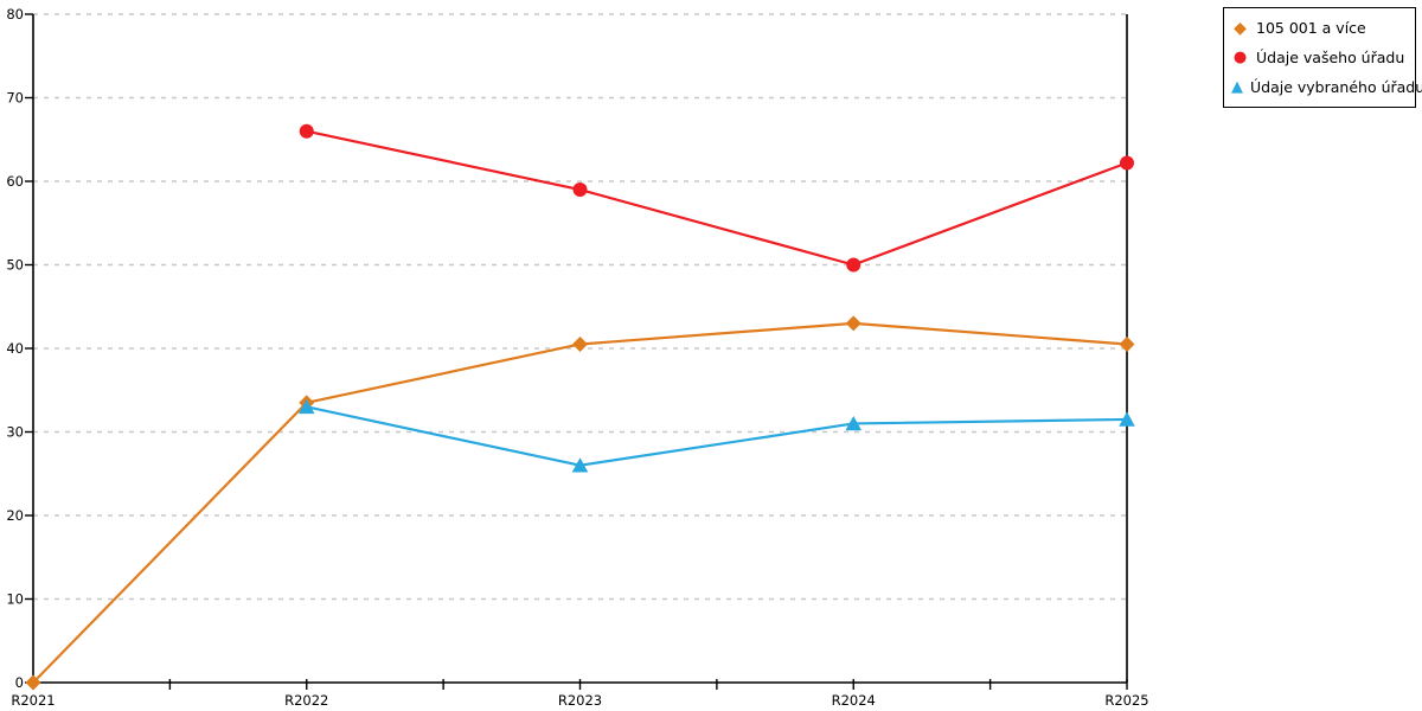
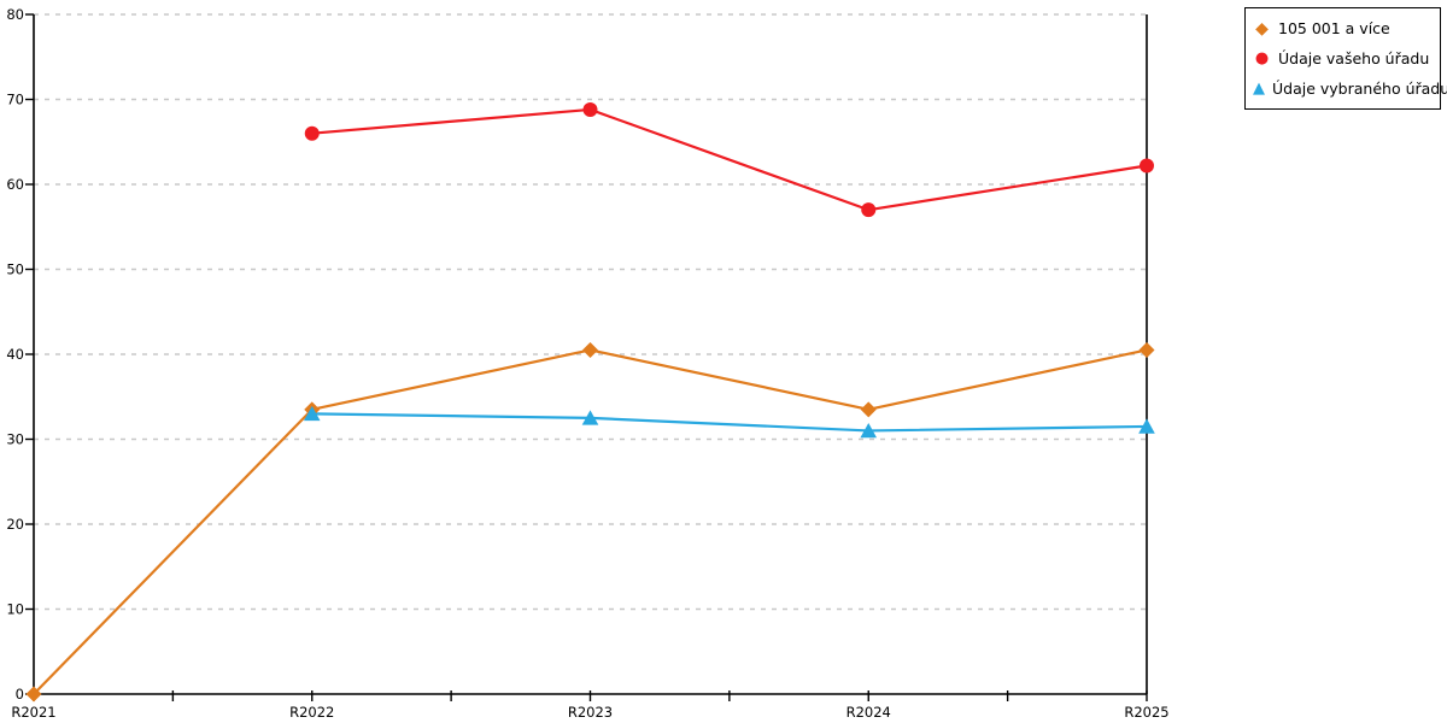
Údaje vašeho úřadu/R2023: 59 -> 69
Údaje vybraného úřadu/R2023: 26 -> 32
105 001 a více/R2024: 43 -> 34
Údaje vašeho úřadu/R2024: 50 -> 57
